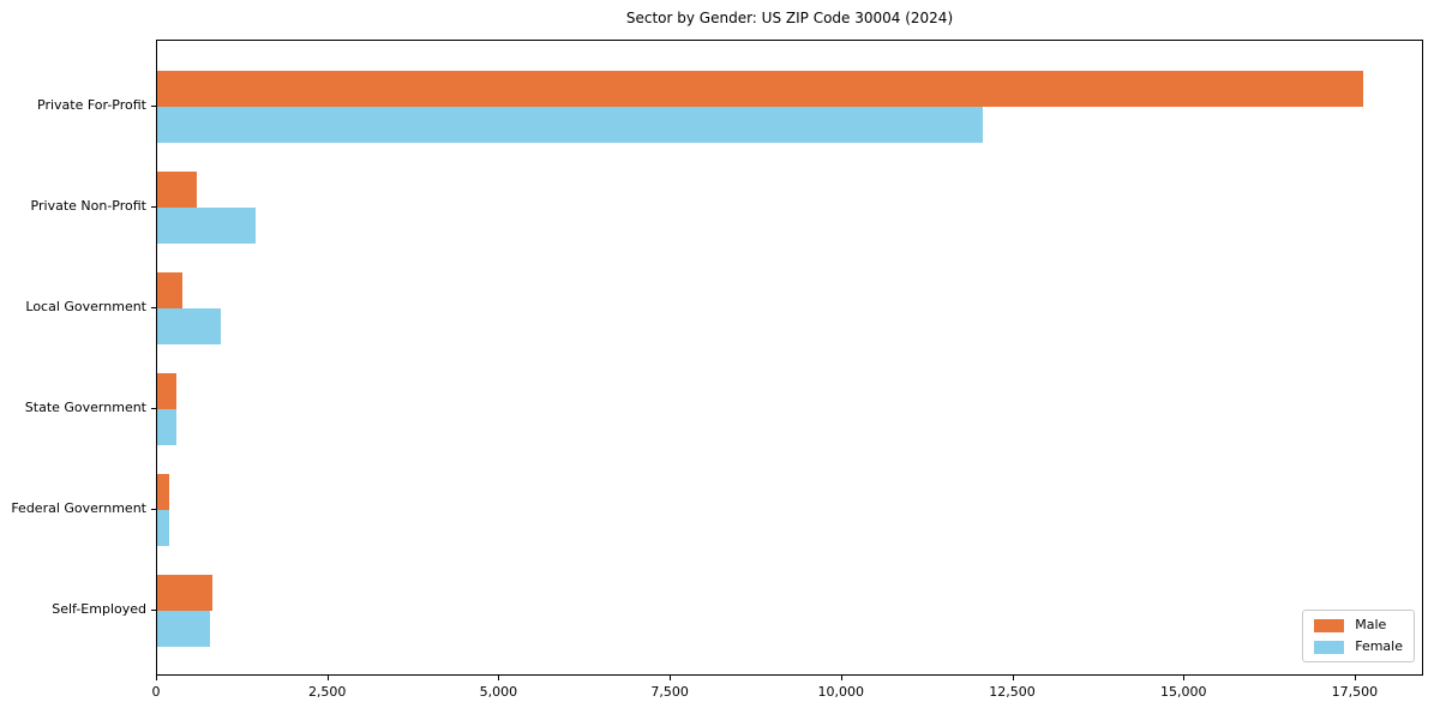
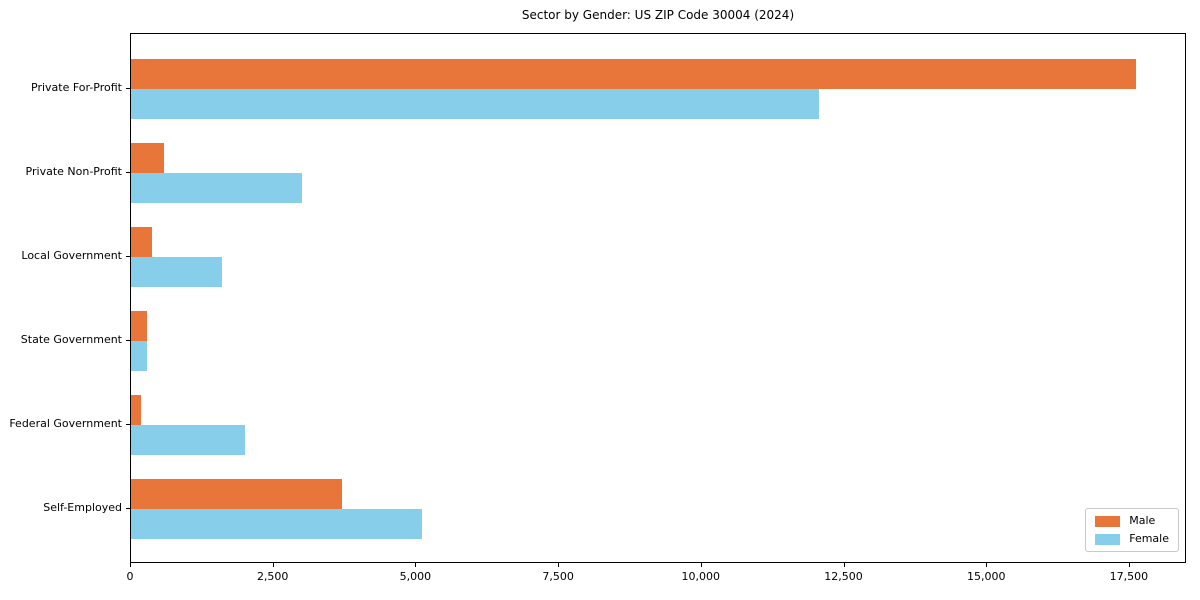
Female/Private Non-Profit: 1400 -> 3000
Female/Local Government: 900 -> 1600
Female/Federal Government: 200 -> 2000
Male/Self-Employed: 800 -> 3700
Female/Self-Employed: 800 -> 5100
